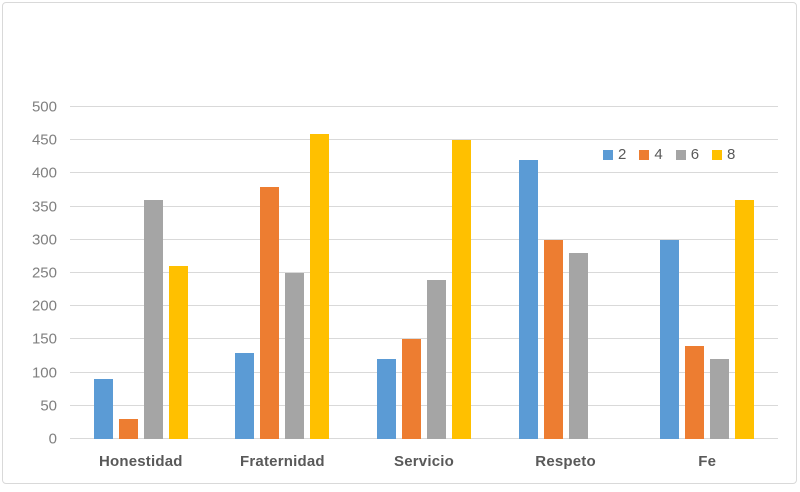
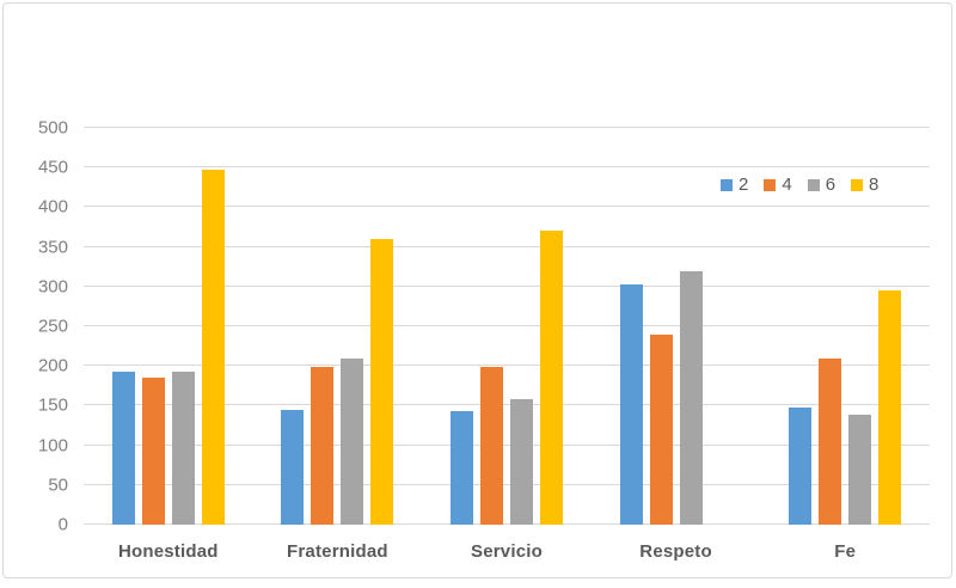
2/Honestidad: 90 -> 190
4/Honestidad: 30 -> 180
6/Honestidad: 360 -> 190
8/Honestidad: 260 -> 450
2/Fraternidad: 130 -> 140
4/Fraternidad: 380 -> 200
6/Fraternidad: 250 -> 210
8/Fraternidad: 460 -> 360
2/Servicio: 120 -> 140
4/Servicio: 150 -> 200
6/Servicio: 240 -> 160
8/Servicio: 450 -> 370
2/Respeto: 420 -> 300
4/Respeto: 300 -> 240
6/Respeto: 280 -> 320
2/Fe: 300 -> 150
4/Fe: 140 -> 210
6/Fe: 120 -> 140
8/Fe: 360 -> 300
